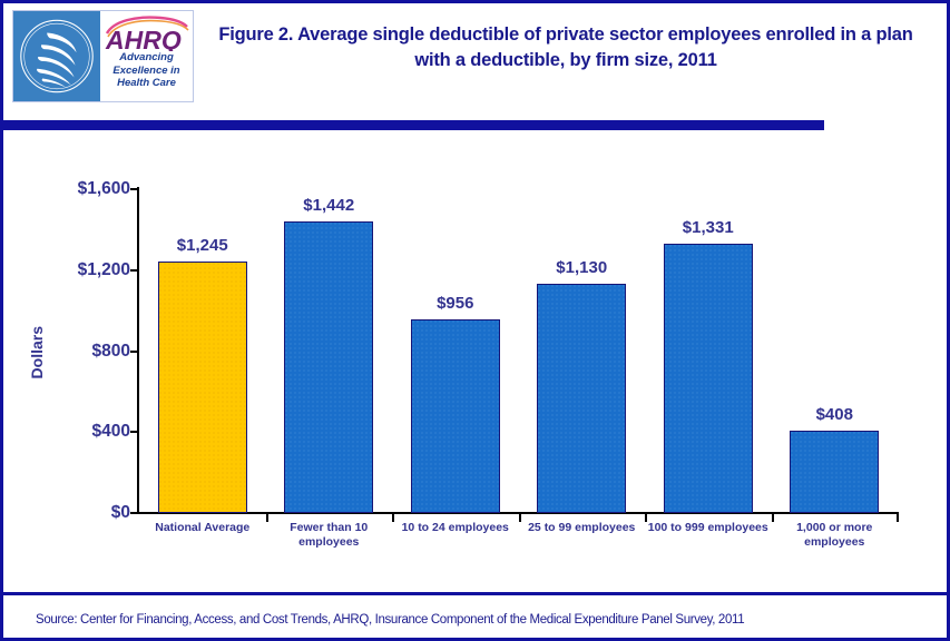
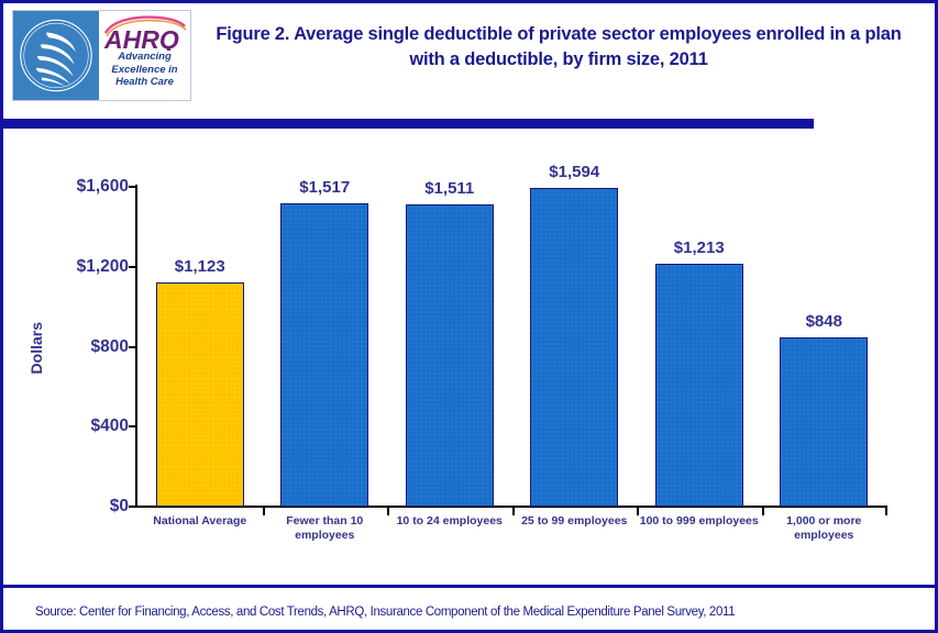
National Average: $1,245 -> $1,123
Fewer than 10 employees: $1,442 -> $1,517
10 to 24 employees: $956 -> $1,511
25 to 99 employees: $1,130 -> $1,594
100 to 999 employees: $1,331 -> $1,213
1,000 or more employees: $408 -> $848
